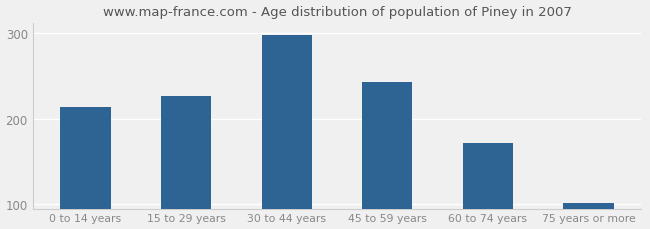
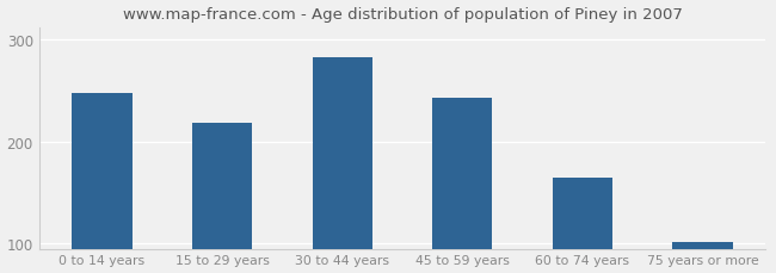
0 to 14 years: 214 -> 248
15 to 29 years: 226 -> 218
30 to 44 years: 298 -> 283
60 to 74 years: 172 -> 165
